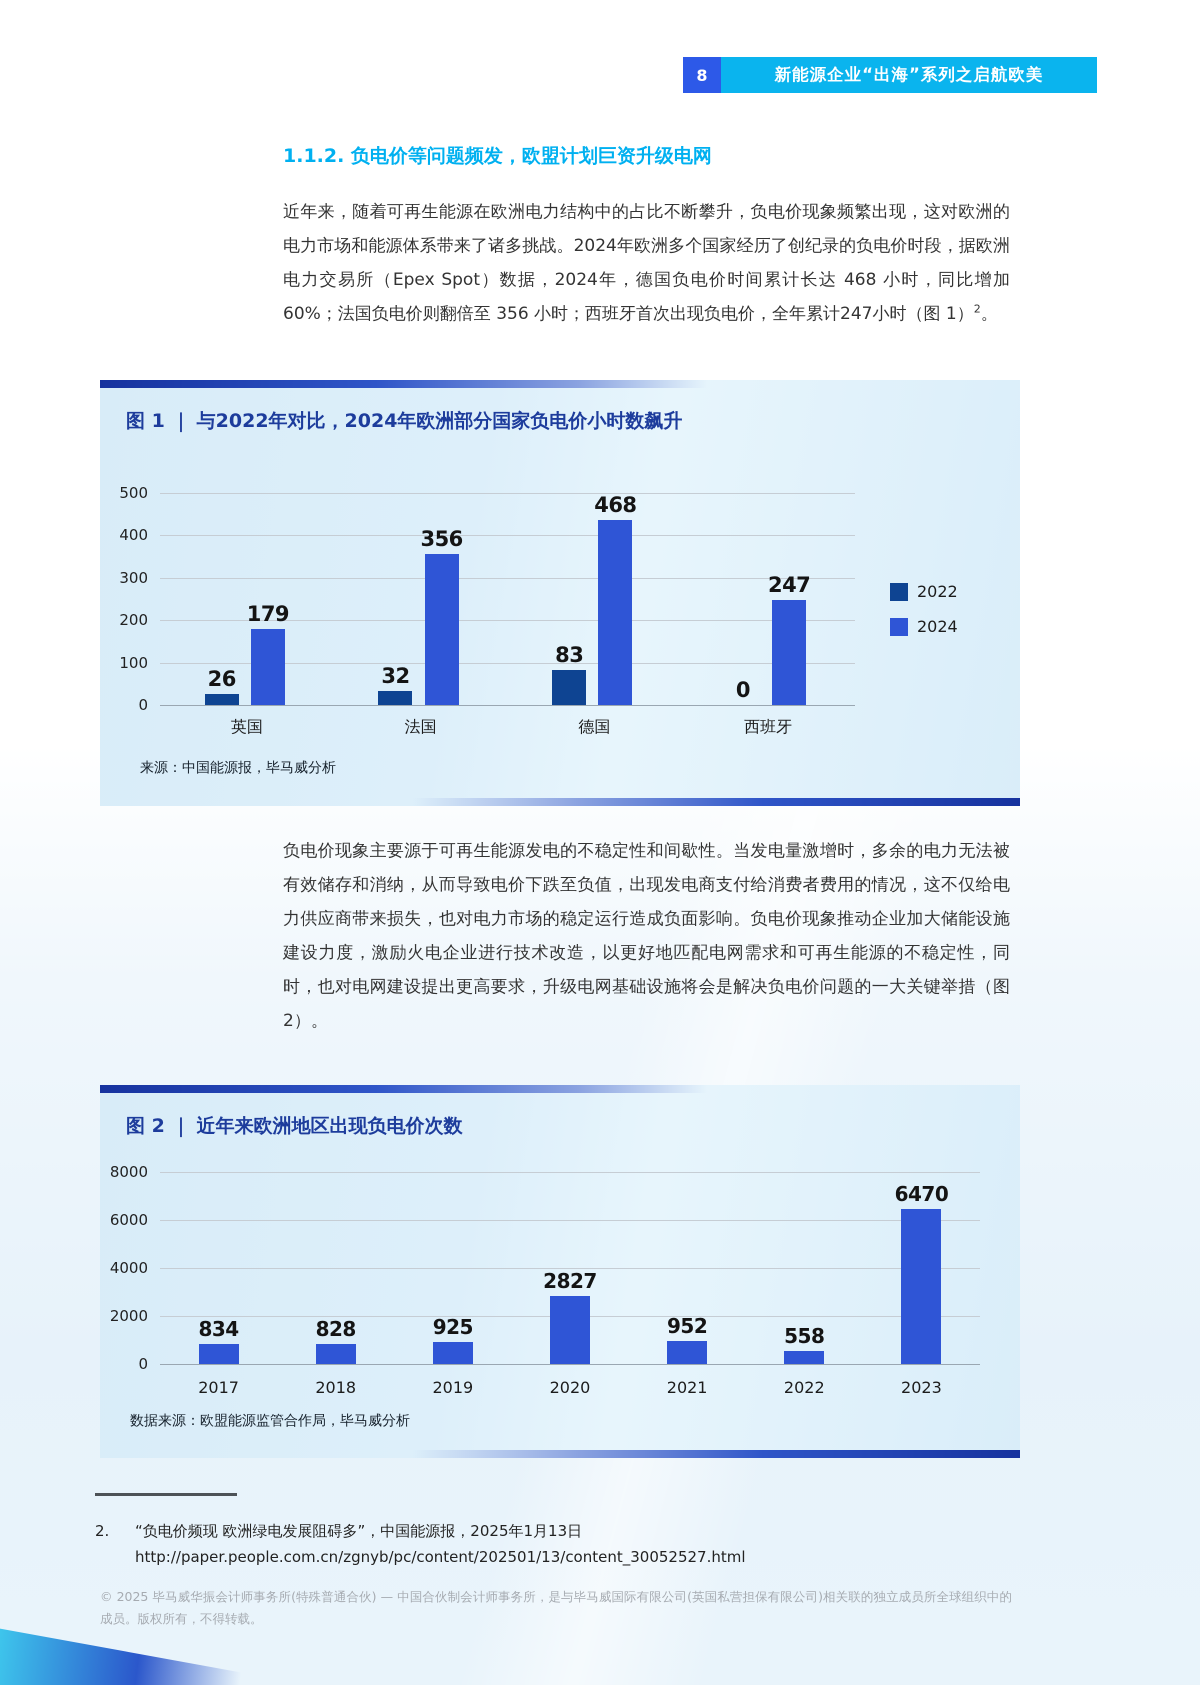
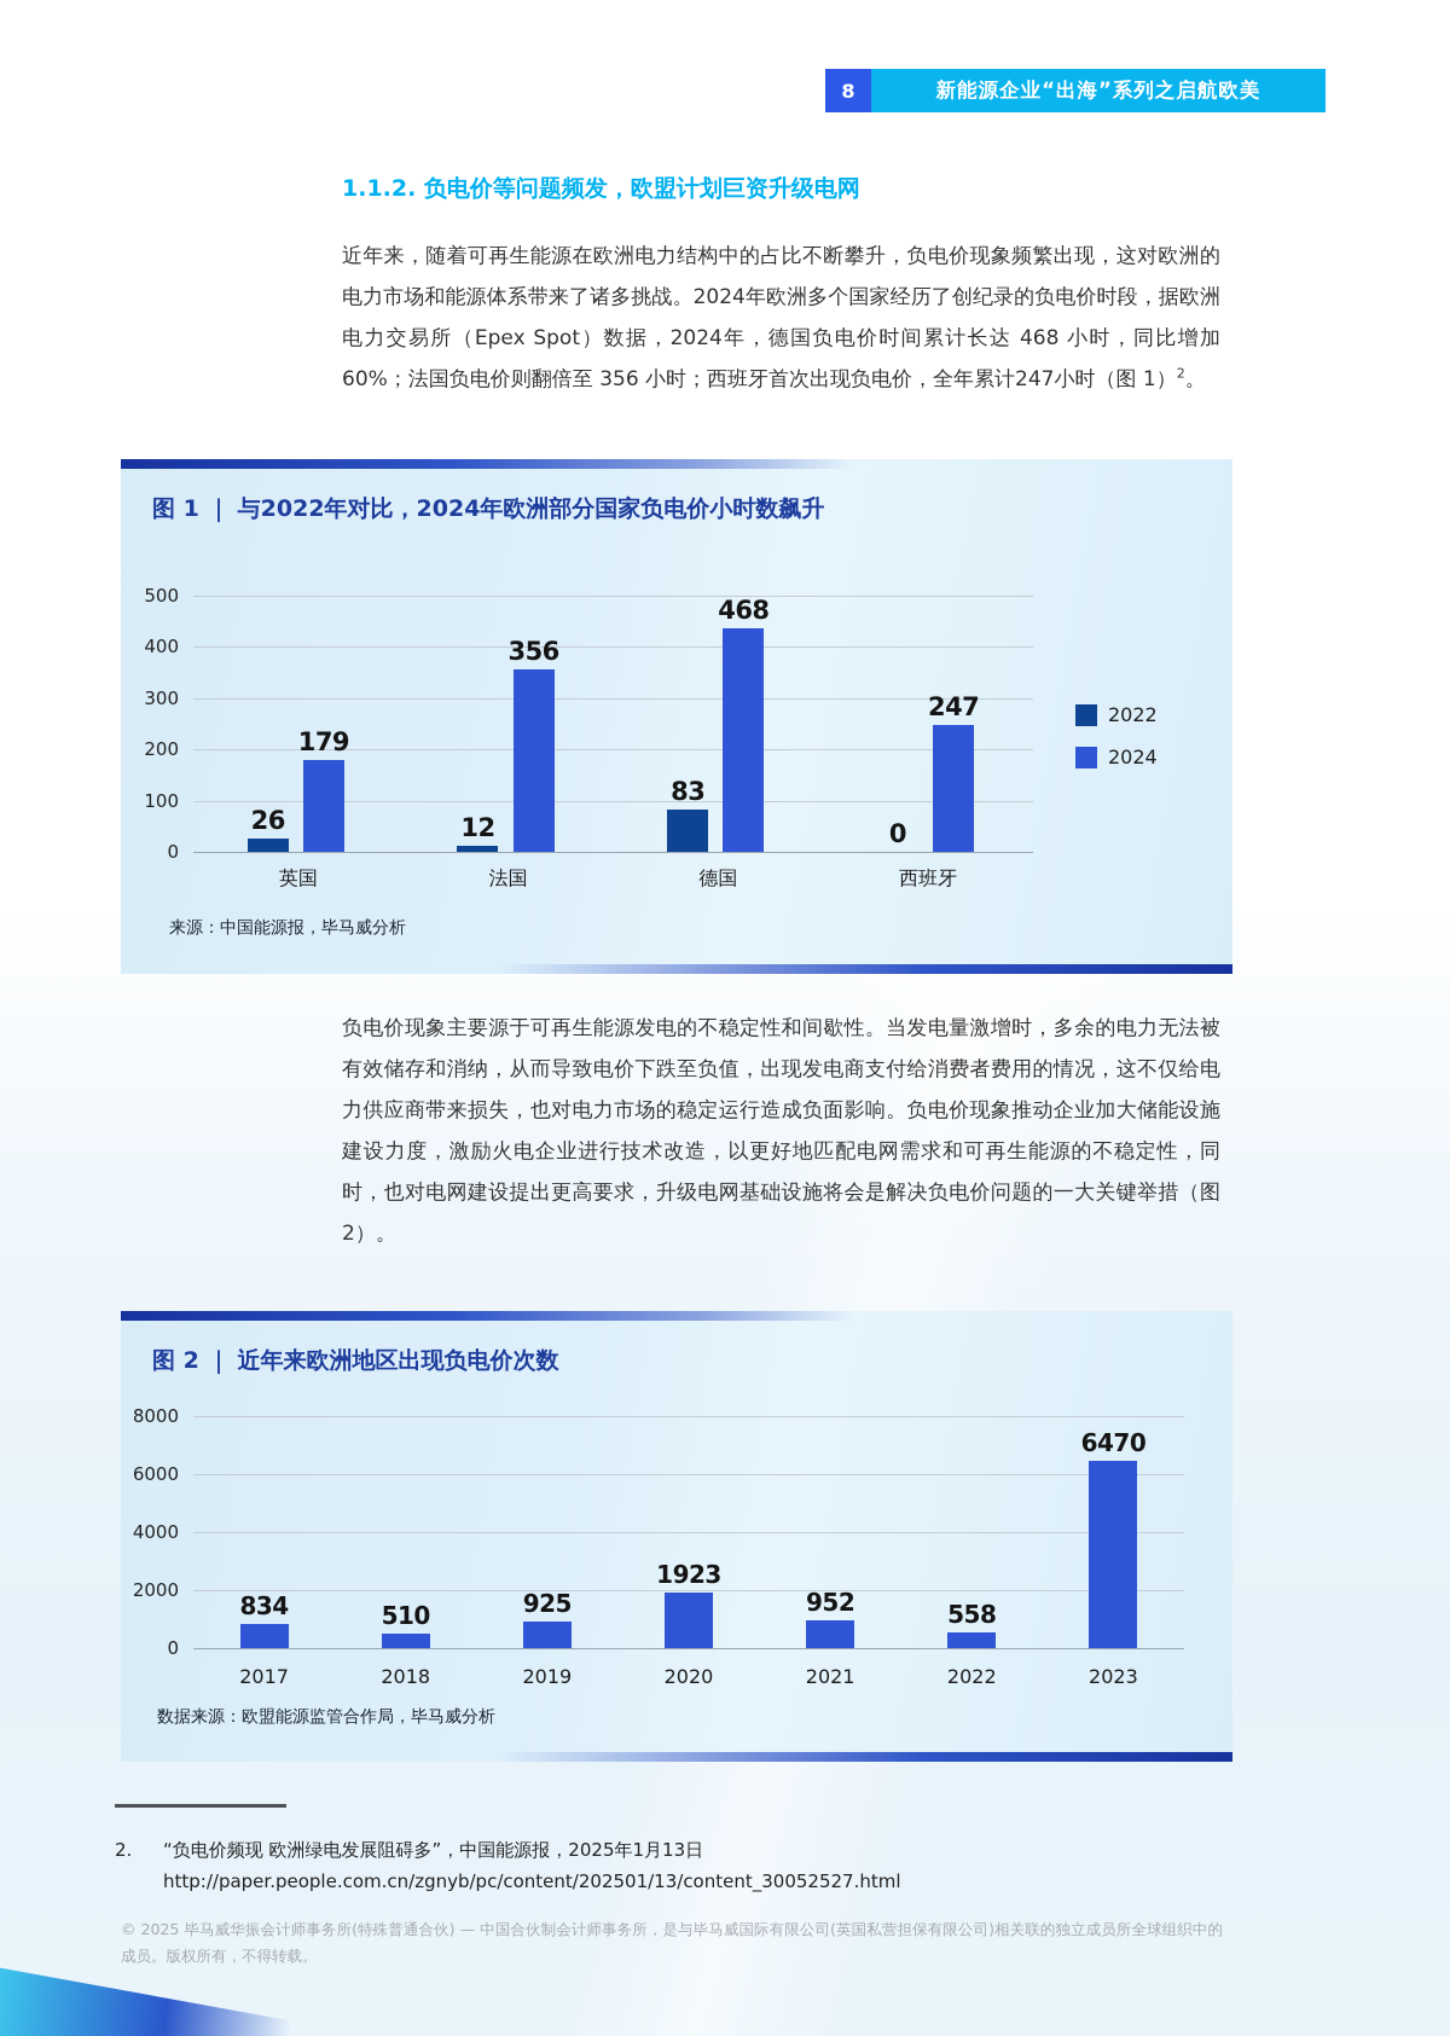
图 1 ｜ 与2022年对比，2024年欧洲部分国家负电价小时数飙升/2022/法国: 32 -> 12
图 2 ｜ 近年来欧洲地区出现负电价次数/2018: 828 -> 510
图 2 ｜ 近年来欧洲地区出现负电价次数/2020: 2827 -> 1923
